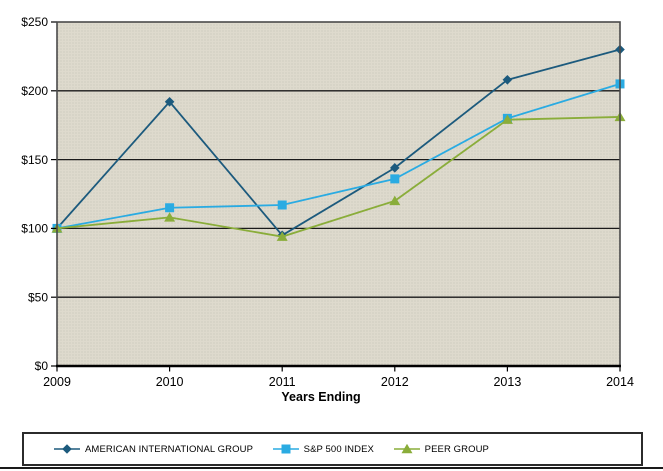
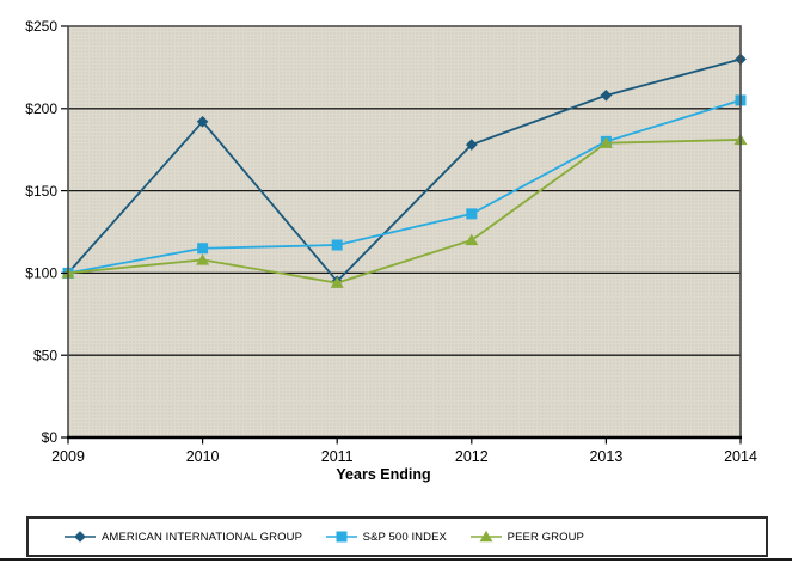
AMERICAN INTERNATIONAL GROUP/2012: $144 -> $178
